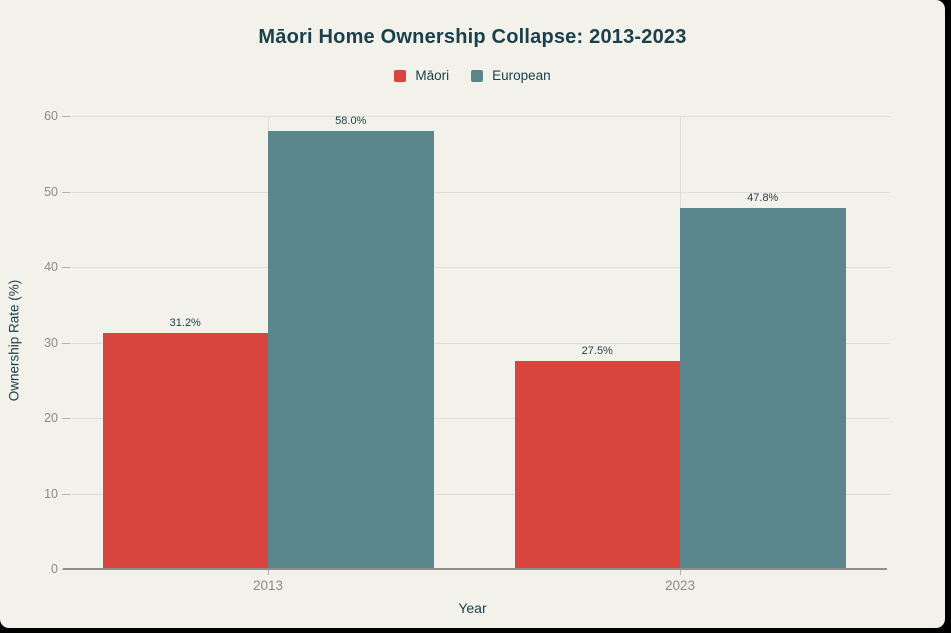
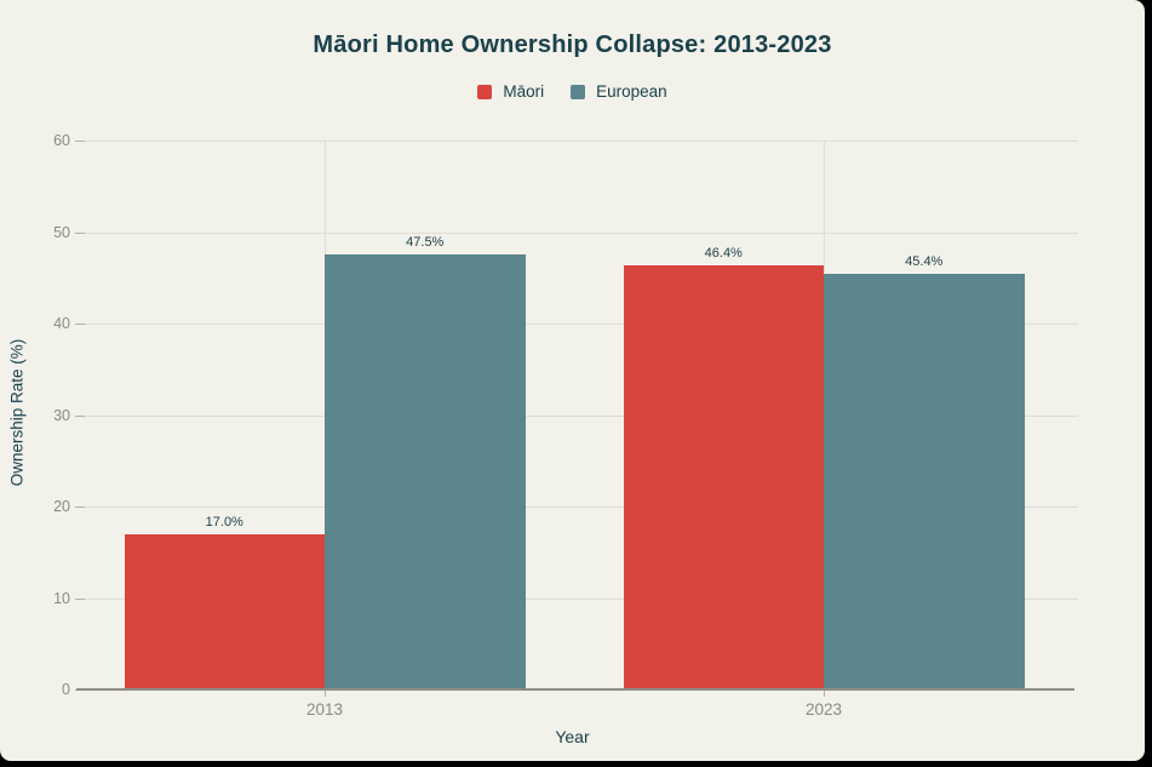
Māori/2013: 31.2% -> 17.0%
European/2013: 58.0% -> 47.5%
Māori/2023: 27.5% -> 46.4%
European/2023: 47.8% -> 45.4%
